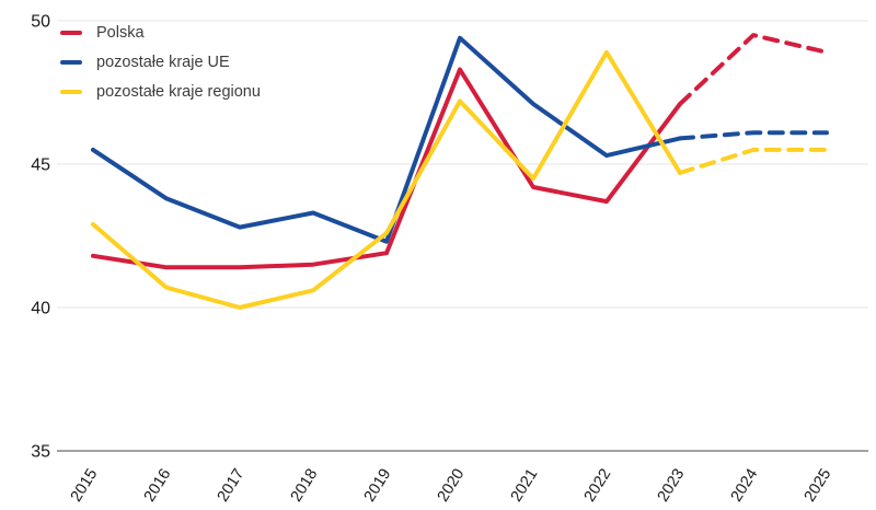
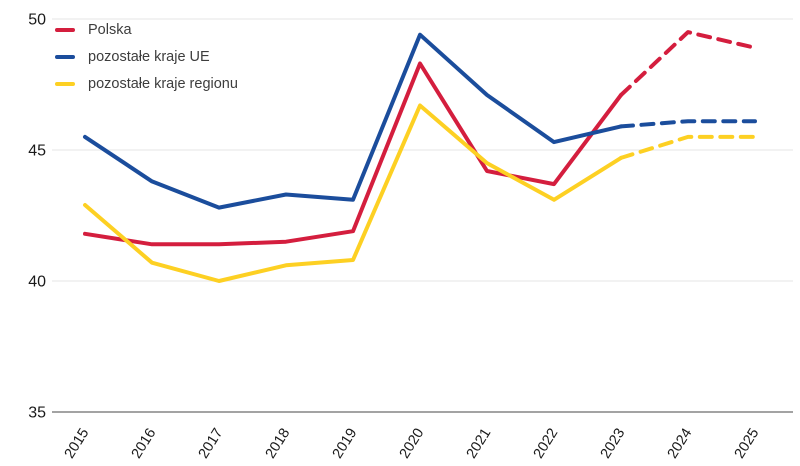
pozostałe kraje UE/2019: 42.3 -> 43.1
pozostałe kraje regionu/2019: 42.6 -> 40.8
pozostałe kraje regionu/2020: 47.2 -> 46.7
pozostałe kraje regionu/2022: 48.9 -> 43.1
